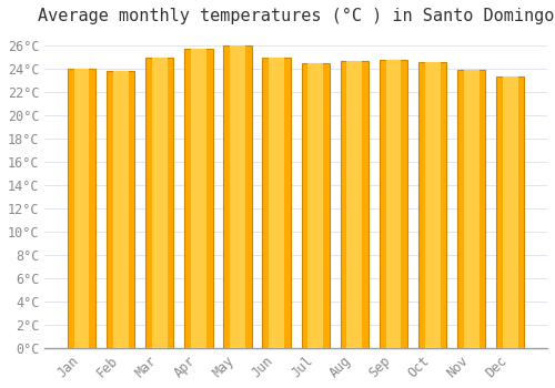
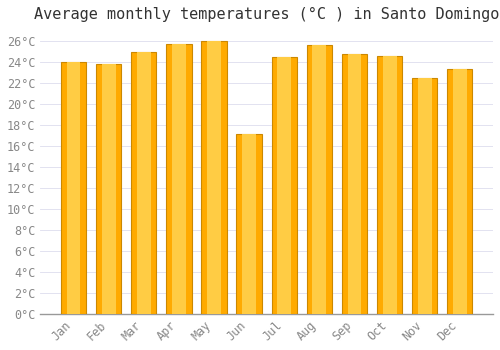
Jun: 24.9°C -> 17.1°C
Aug: 24.6°C -> 25.6°C
Nov: 23.9°C -> 22.4°C
